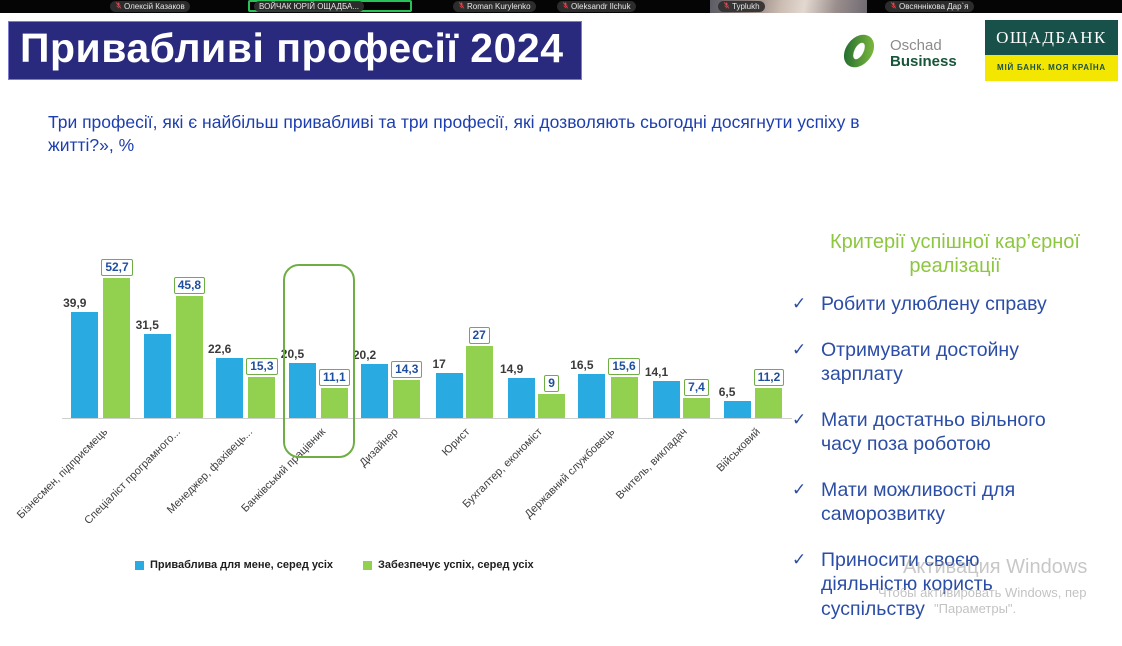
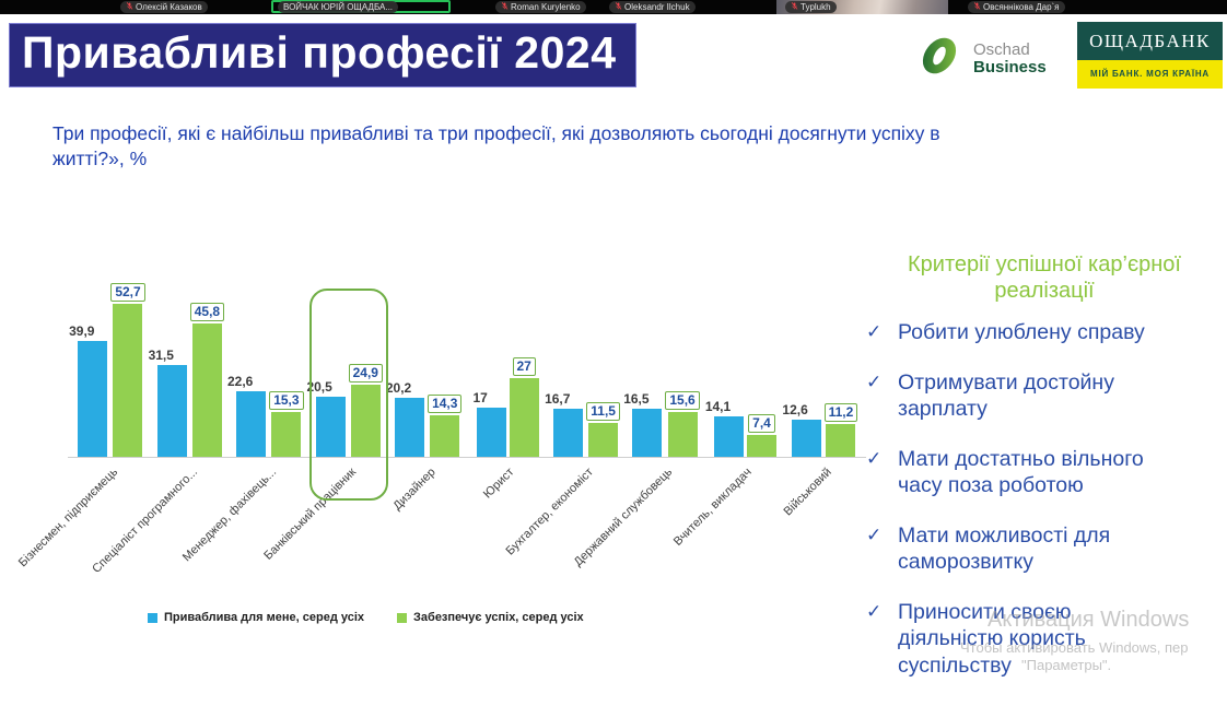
Забезпечує успіх, серед усіх/Банківський працівник: 11,1 -> 24,9
Приваблива для мене, серед усіх/Бухгалтер, економіст: 14,9 -> 16,7
Забезпечує успіх, серед усіх/Бухгалтер, економіст: 9 -> 11,5
Приваблива для мене, серед усіх/Військовий: 6,5 -> 12,6
